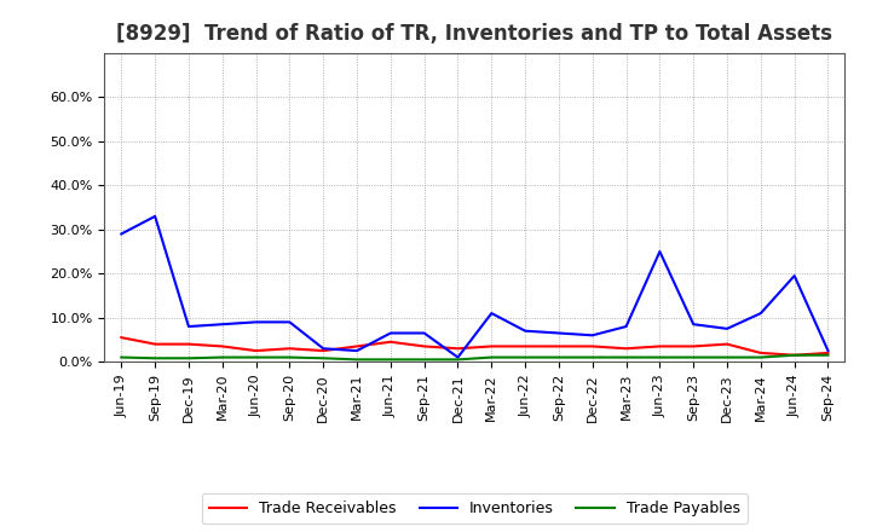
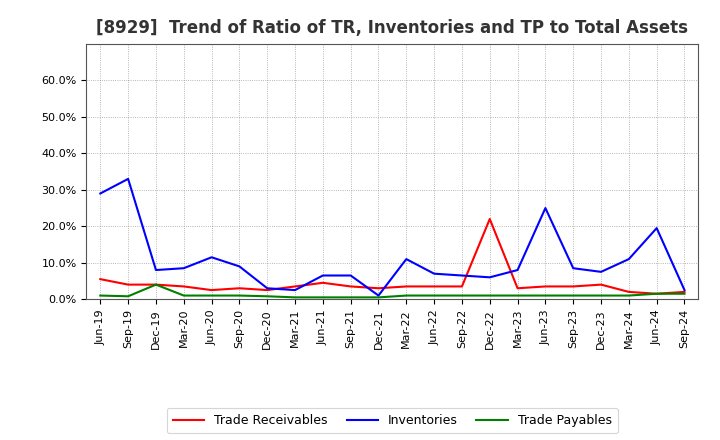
Trade Payables/Dec-19: 0.8% -> 4.0%
Inventories/Jun-20: 9.0% -> 11.5%
Trade Receivables/Dec-22: 3.5% -> 22.0%
